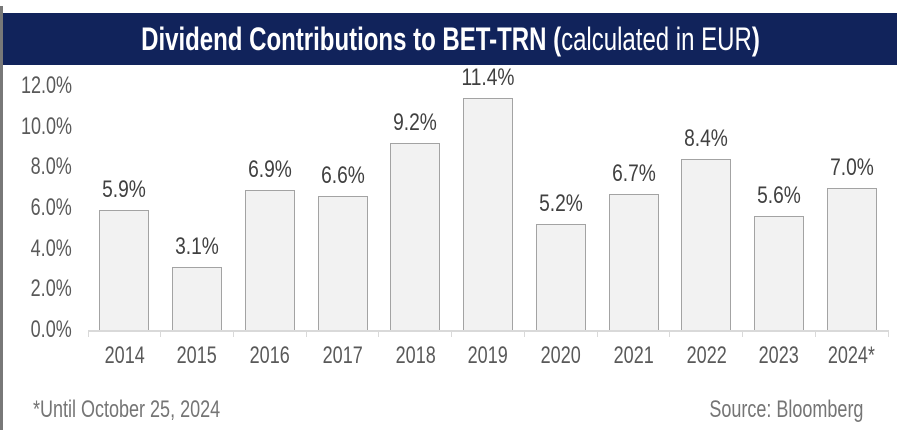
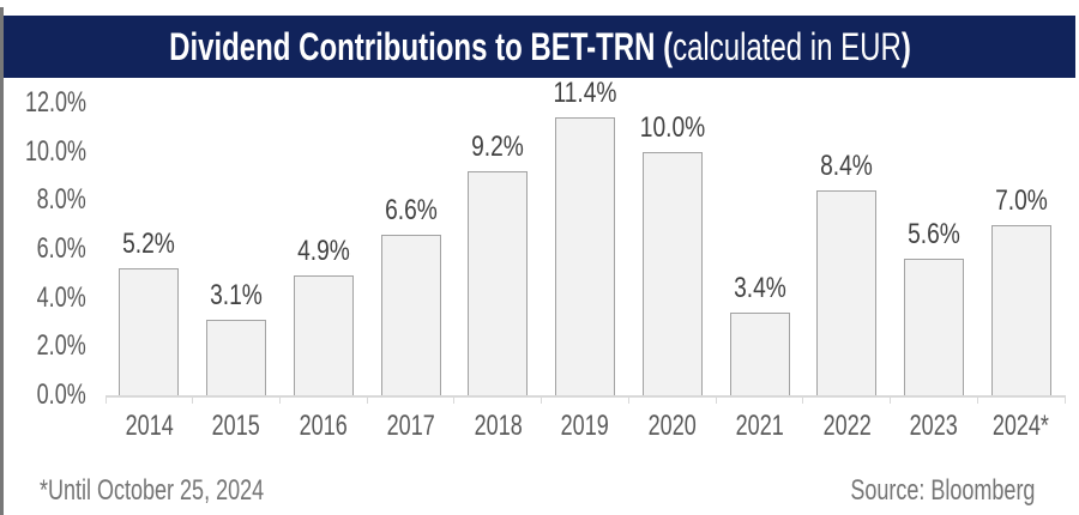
2014: 5.9% -> 5.2%
2016: 6.9% -> 4.9%
2020: 5.2% -> 10.0%
2021: 6.7% -> 3.4%
